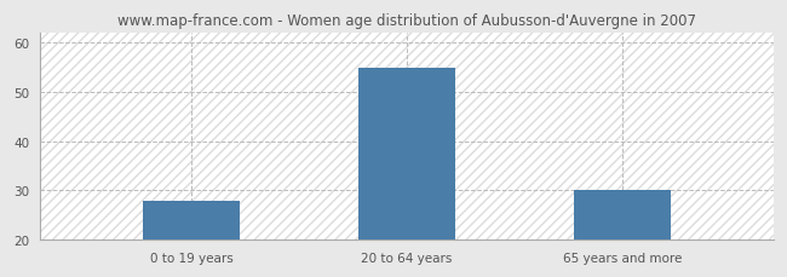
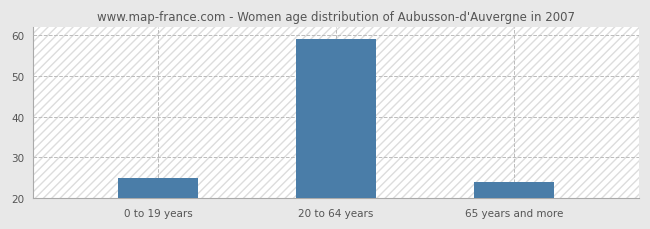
0 to 19 years: 28 -> 25
20 to 64 years: 55 -> 59
65 years and more: 30 -> 24
